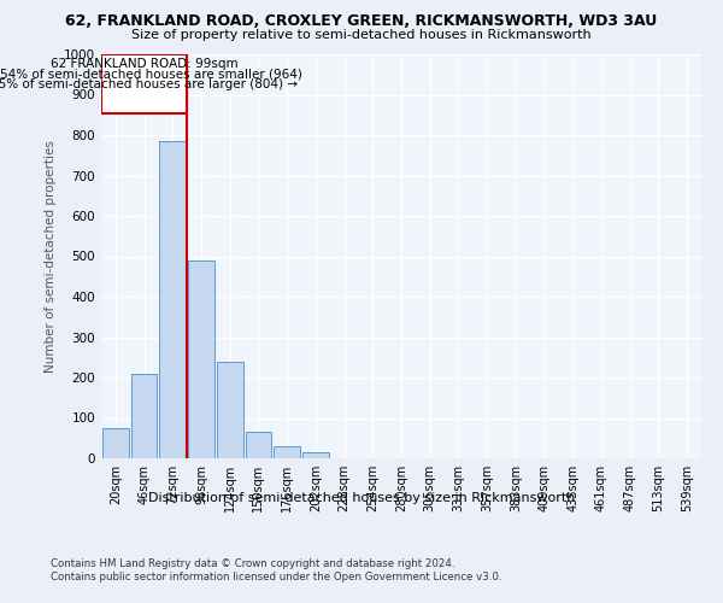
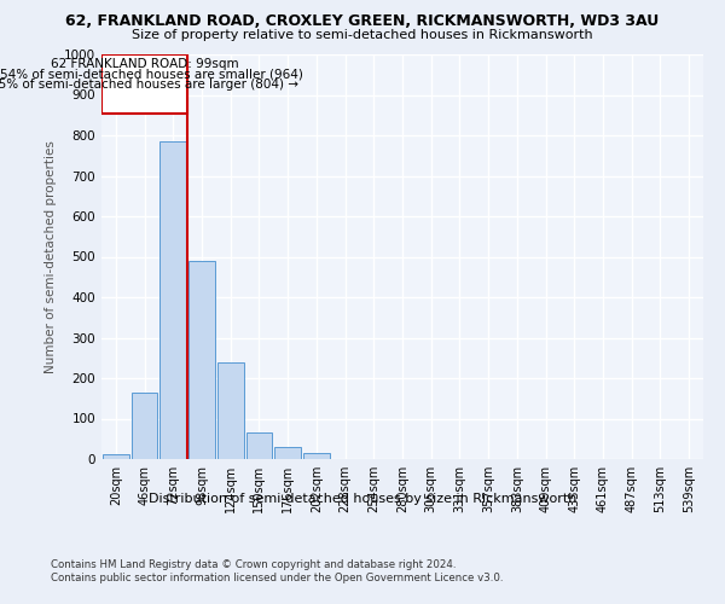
20sqm: 75 -> 12
46sqm: 210 -> 165
